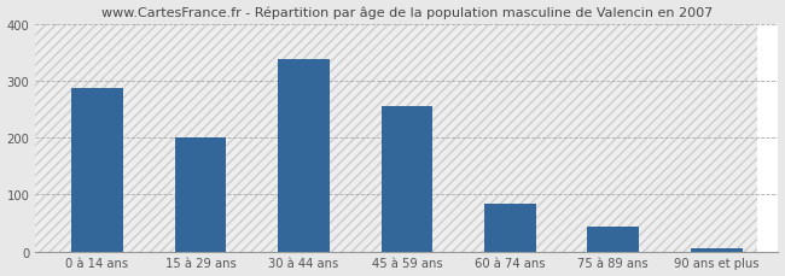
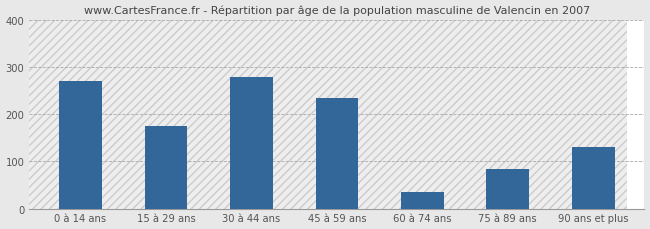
0 à 14 ans: 288 -> 270
15 à 29 ans: 200 -> 175
30 à 44 ans: 338 -> 280
45 à 59 ans: 255 -> 235
60 à 74 ans: 83 -> 35
75 à 89 ans: 44 -> 85
90 ans et plus: 5 -> 130
